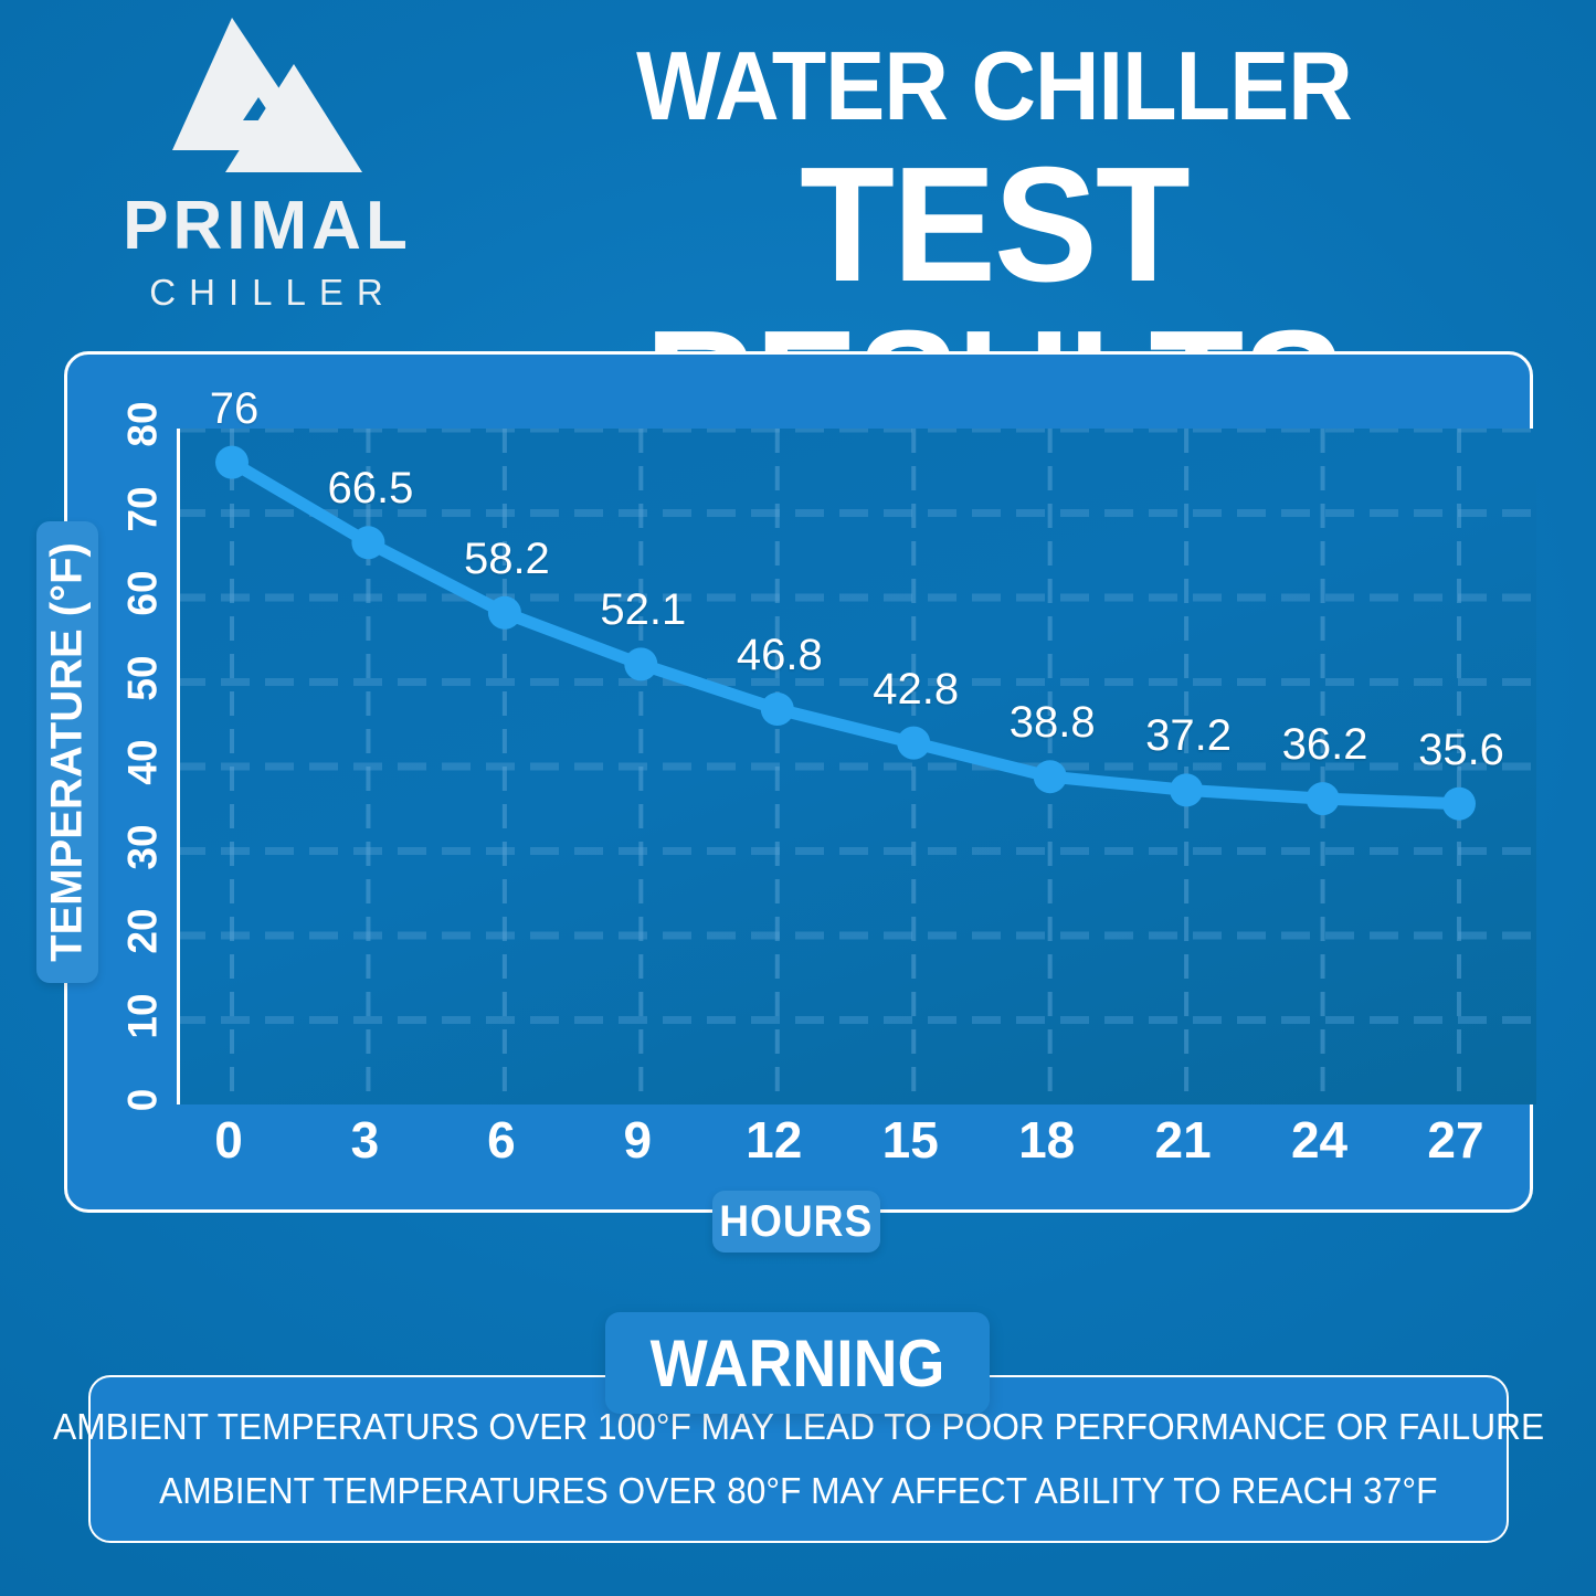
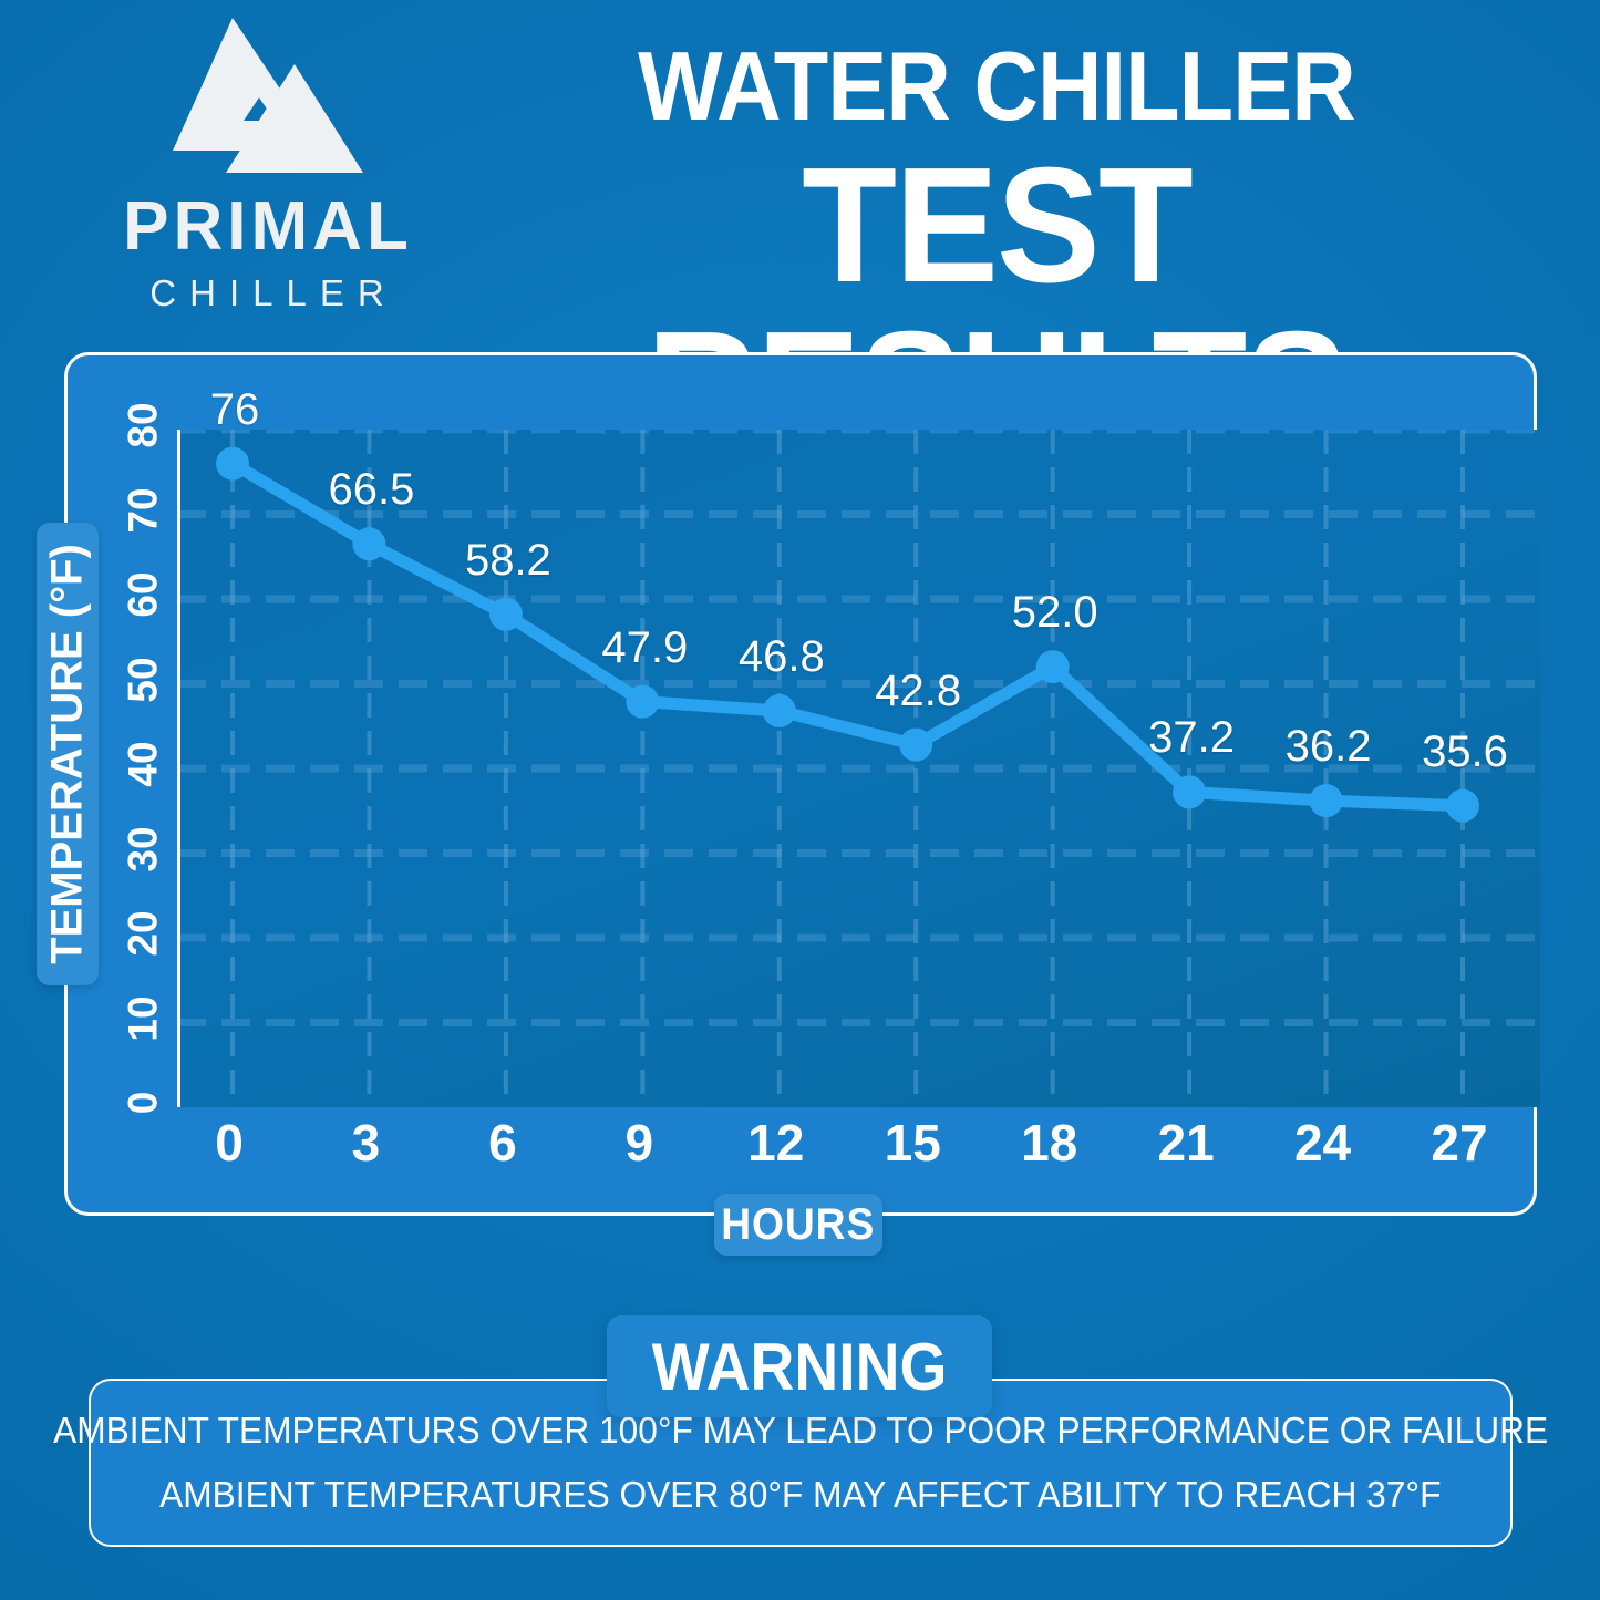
9: 52.1 -> 47.9
18: 38.8 -> 52.0
